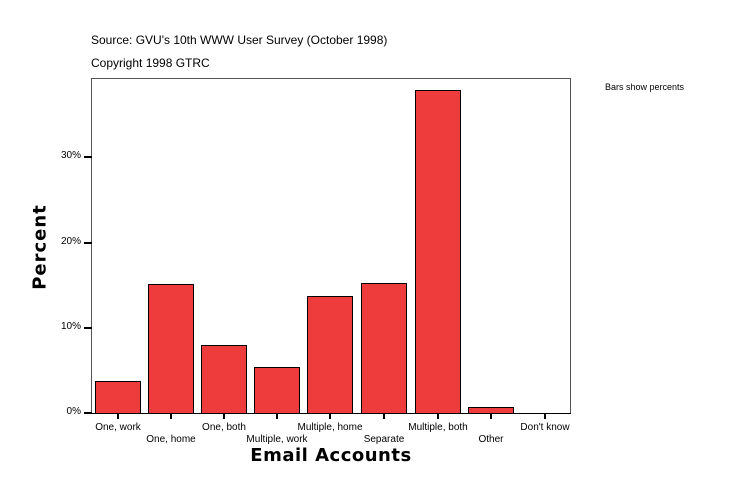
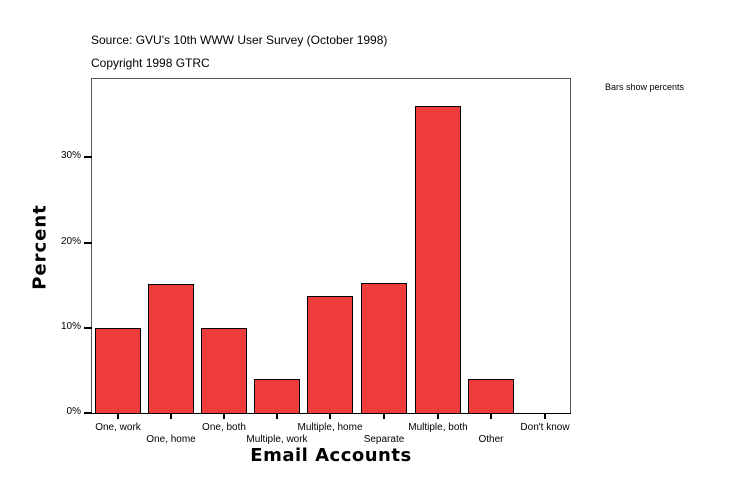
One, work: 4% -> 10%
One, both: 8% -> 10%
Multiple, work: 5% -> 4%
Multiple, both: 38% -> 36%
Other: 1% -> 4%
